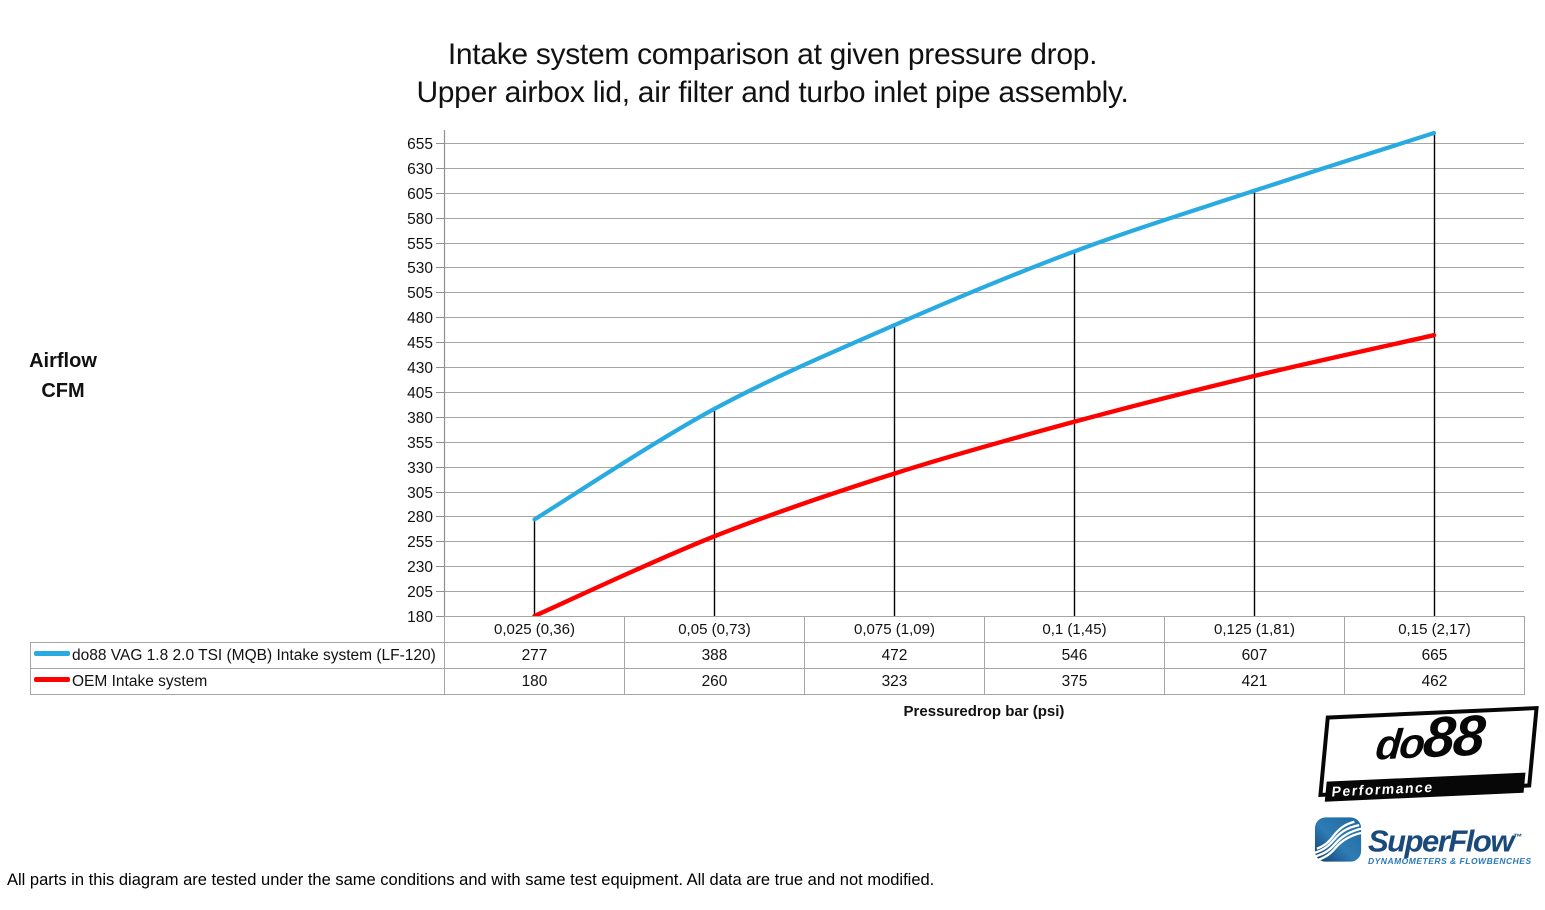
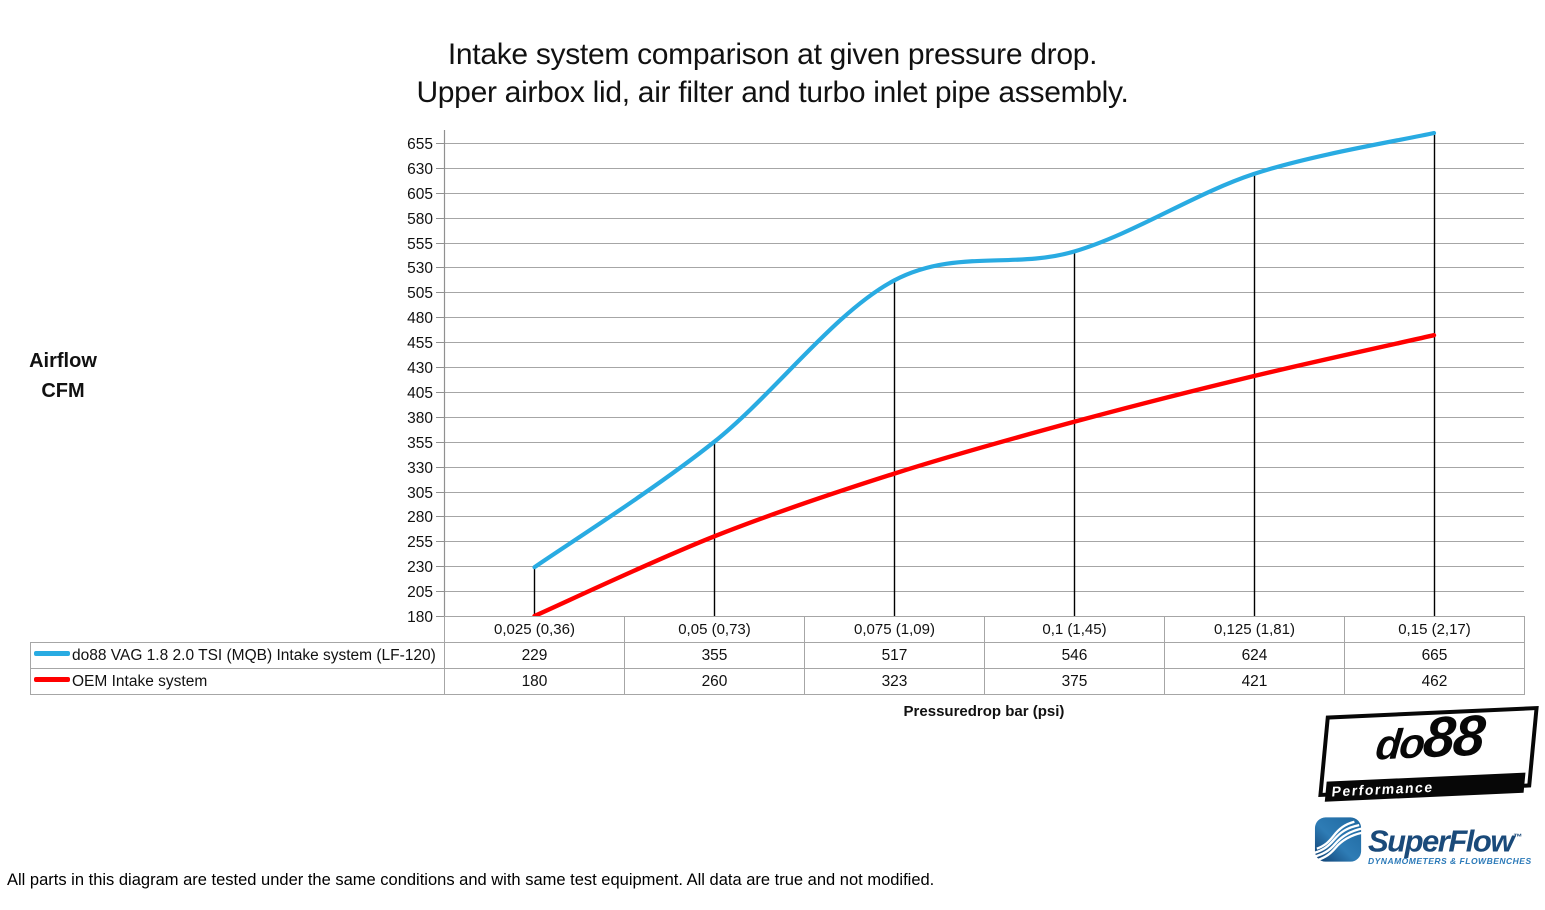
do88 VAG 1.8 2.0 TSI (MQB) Intake system (LF-120)/0,025 (0,36): 277 -> 229
do88 VAG 1.8 2.0 TSI (MQB) Intake system (LF-120)/0,05 (0,73): 388 -> 355
do88 VAG 1.8 2.0 TSI (MQB) Intake system (LF-120)/0,075 (1,09): 472 -> 517
do88 VAG 1.8 2.0 TSI (MQB) Intake system (LF-120)/0,125 (1,81): 607 -> 624
